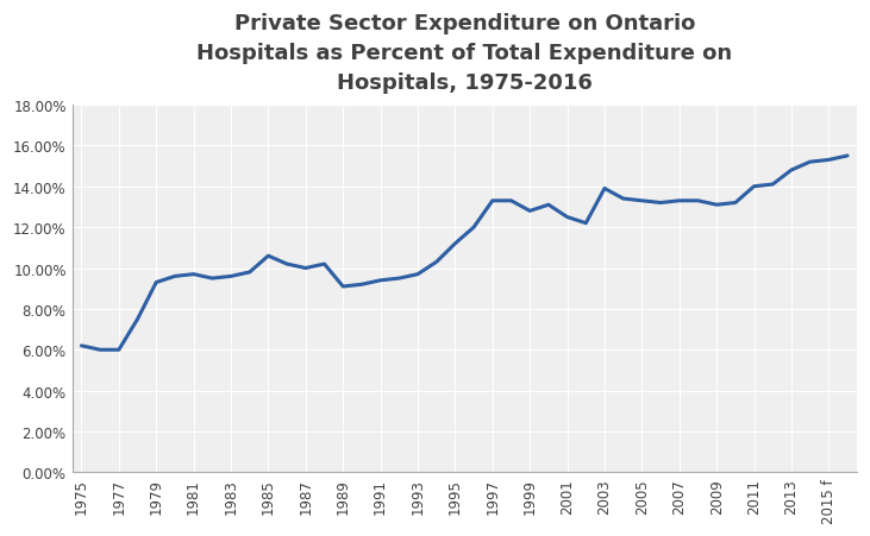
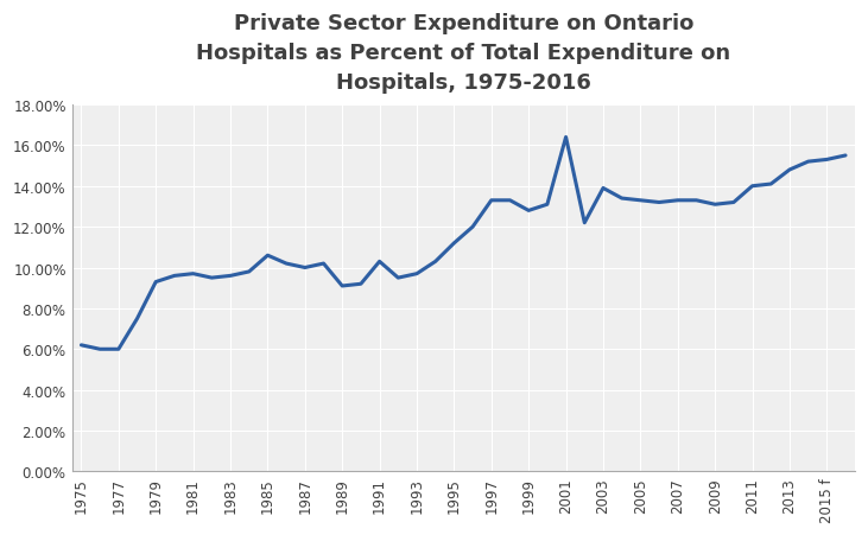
1991: 9.4% -> 10.3%
2001: 12.5% -> 16.4%
